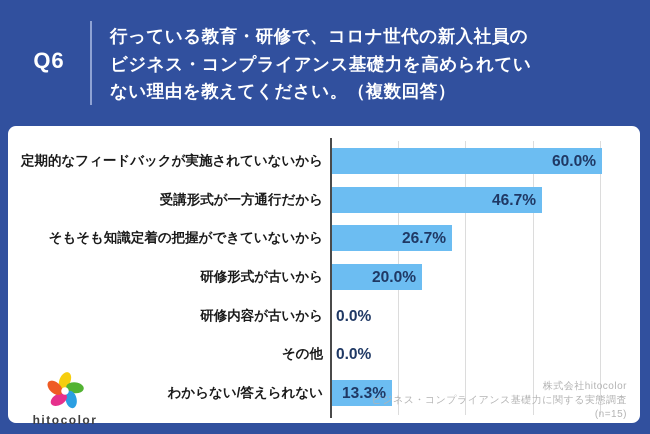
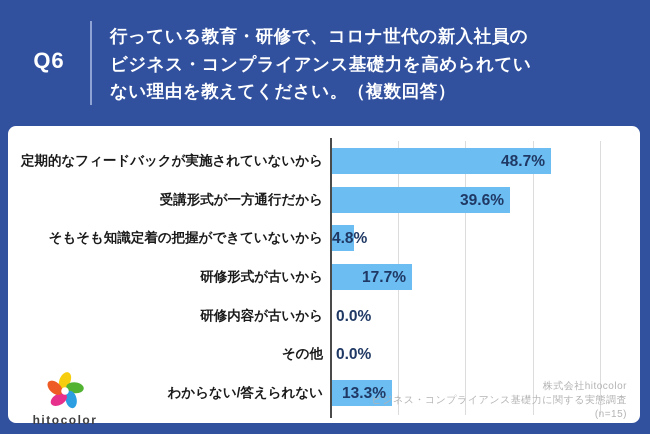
定期的なフィードバックが実施されていないから: 60.0% -> 48.7%
受講形式が一方通行だから: 46.7% -> 39.6%
そもそも知識定着の把握ができていないから: 26.7% -> 4.8%
研修形式が古いから: 20.0% -> 17.7%
